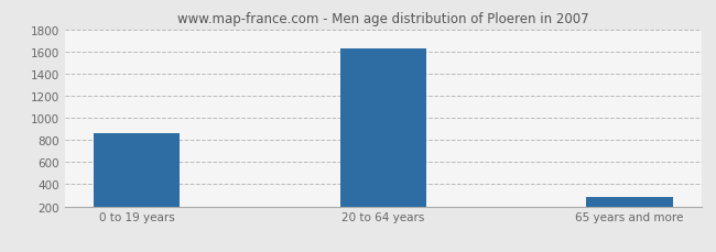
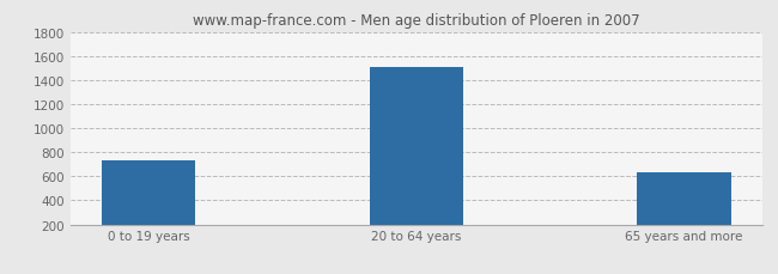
0 to 19 years: 860 -> 730
20 to 64 years: 1620 -> 1510
65 years and more: 290 -> 630
